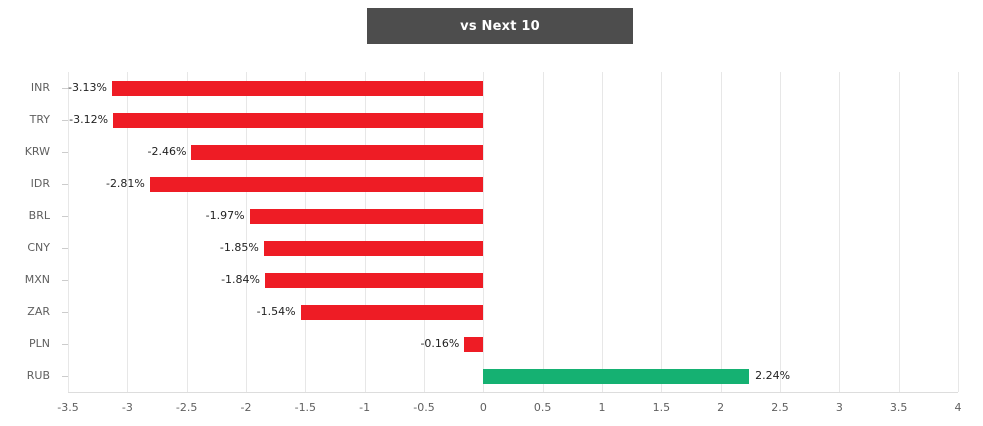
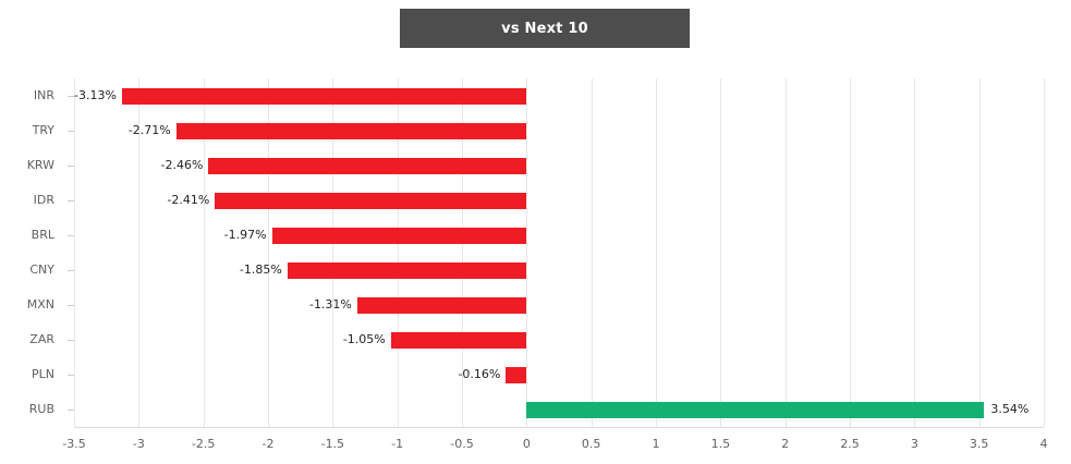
TRY: -3.12% -> -2.71%
IDR: -2.81% -> -2.41%
MXN: -1.84% -> -1.31%
ZAR: -1.54% -> -1.05%
RUB: 2.24% -> 3.54%
